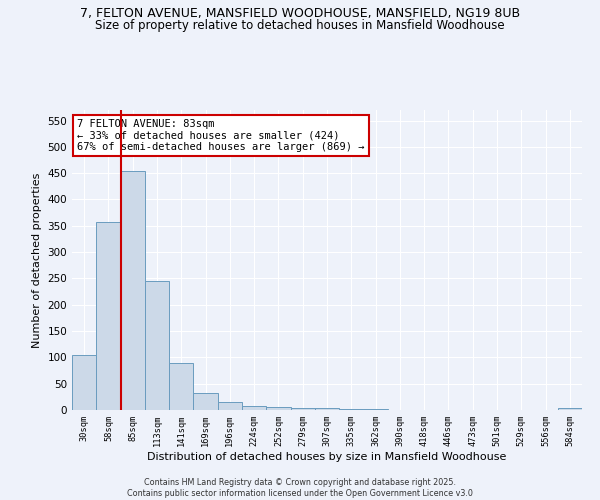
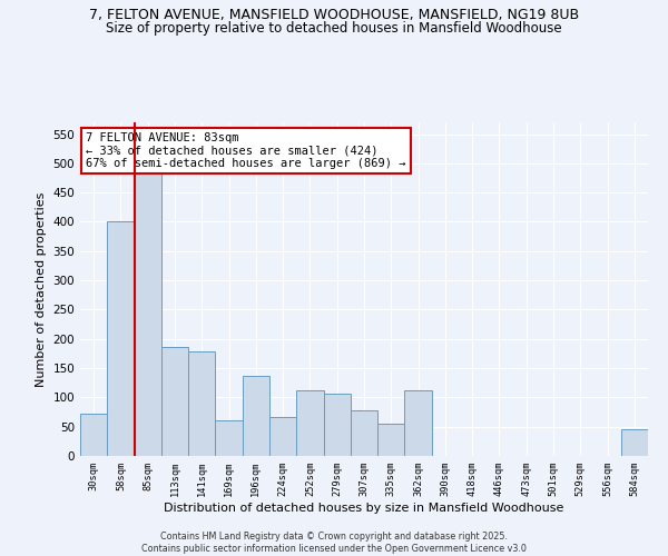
30sqm: 105 -> 72
58sqm: 358 -> 400
85sqm: 455 -> 484
113sqm: 245 -> 186
141sqm: 90 -> 178
169sqm: 32 -> 60
196sqm: 15 -> 136
224sqm: 8 -> 66
252sqm: 5 -> 112
279sqm: 4 -> 106
307sqm: 3 -> 78
335sqm: 2 -> 56
362sqm: 1 -> 112
584sqm: 4 -> 46
